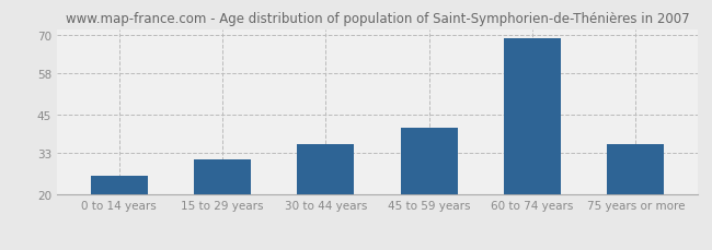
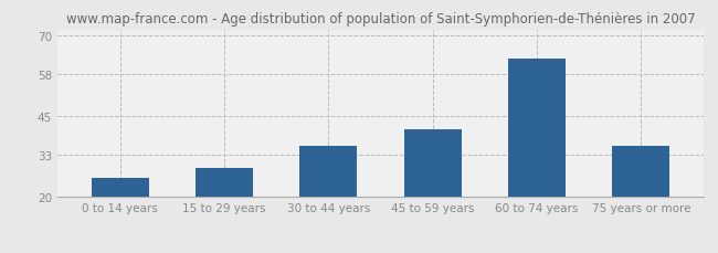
15 to 29 years: 31 -> 29
60 to 74 years: 69 -> 63
